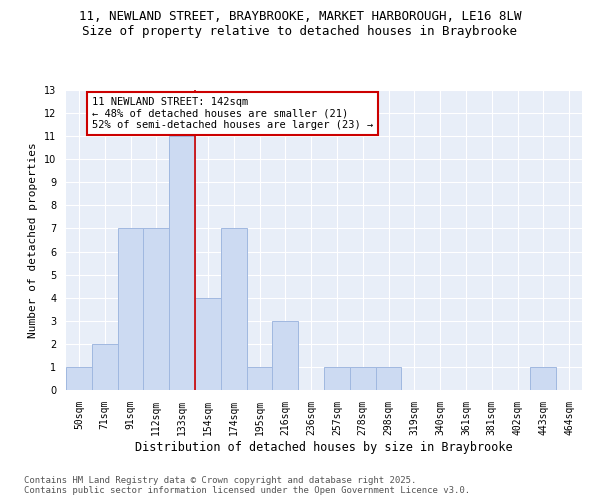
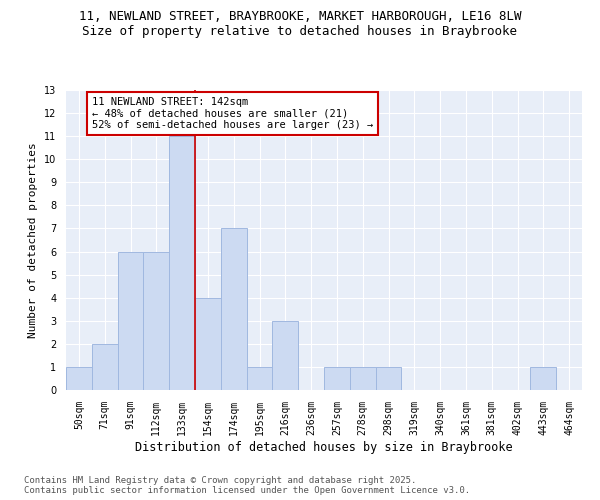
91sqm: 7 -> 6
112sqm: 7 -> 6
